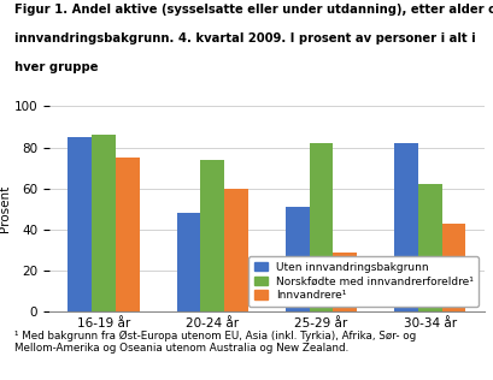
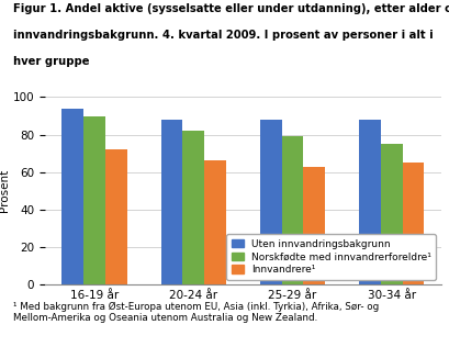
Uten innvandringsbakgrunn/16-19 år: 85 -> 94
Norskfødte med innvandrerforeldre¹/16-19 år: 86 -> 90
Innvandrere¹/16-19 år: 75 -> 72
Uten innvandringsbakgrunn/20-24 år: 48 -> 88
Norskfødte med innvandrerforeldre¹/20-24 år: 74 -> 82
Innvandrere¹/20-24 år: 60 -> 66
Uten innvandringsbakgrunn/25-29 år: 51 -> 88
Norskfødte med innvandrerforeldre¹/25-29 år: 82 -> 79
Innvandrere¹/25-29 år: 29 -> 63
Uten innvandringsbakgrunn/30-34 år: 82 -> 88
Norskfødte med innvandrerforeldre¹/30-34 år: 62 -> 75
Innvandrere¹/30-34 år: 43 -> 65
